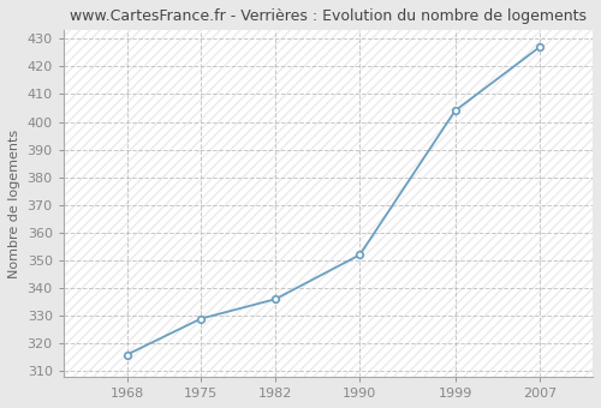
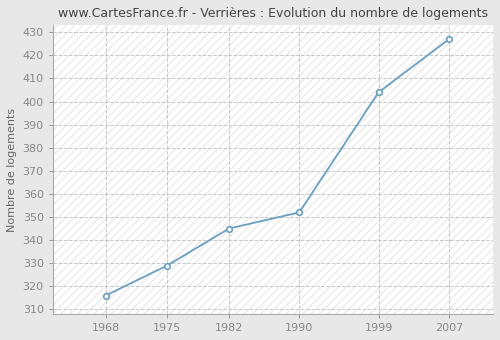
1982: 336 -> 345
